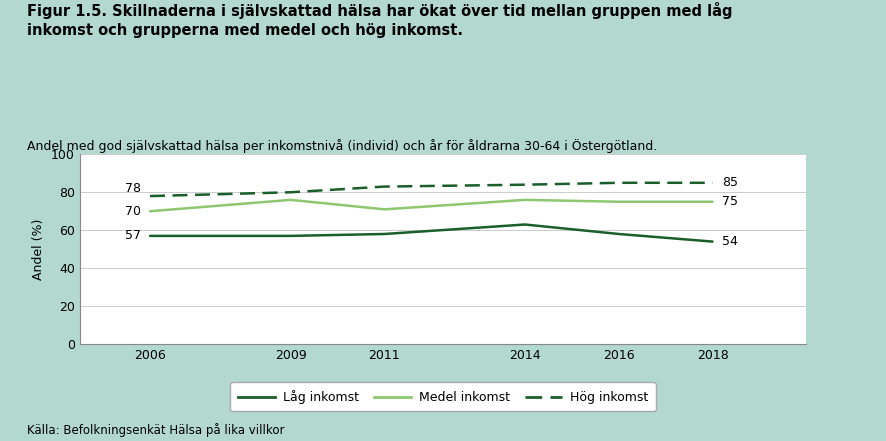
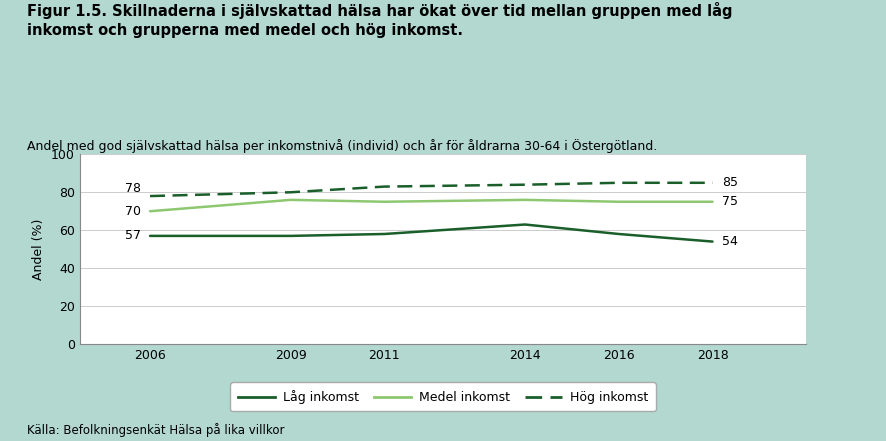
Medel inkomst/2011: 71 -> 75
